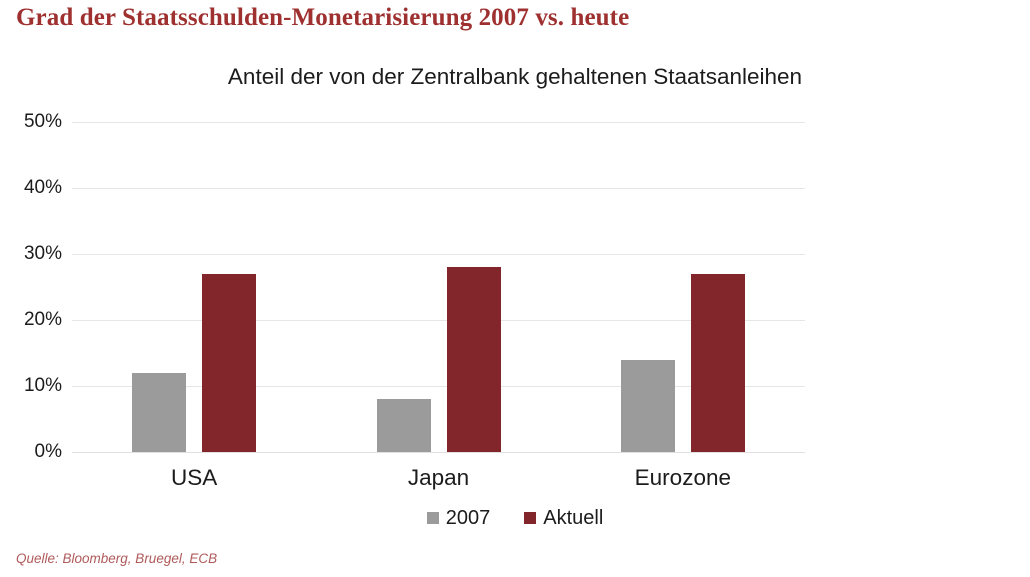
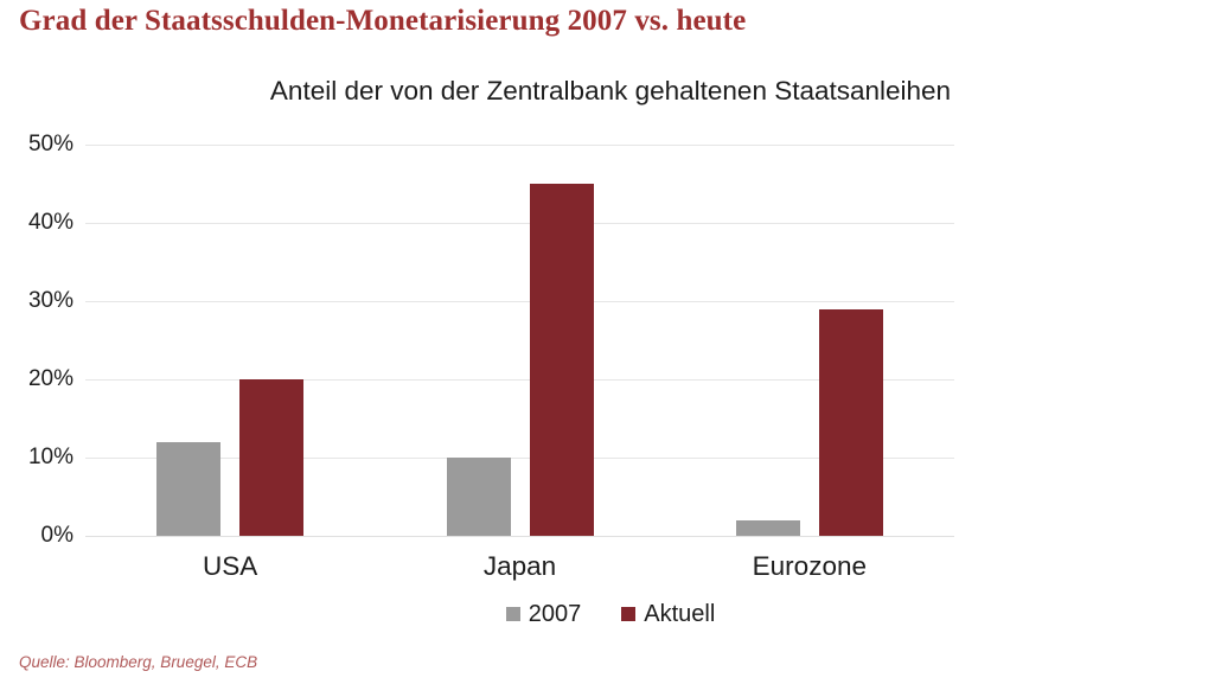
Aktuell/USA: 27% -> 20%
2007/Japan: 8% -> 10%
Aktuell/Japan: 28% -> 45%
2007/Eurozone: 14% -> 2%
Aktuell/Eurozone: 27% -> 29%
